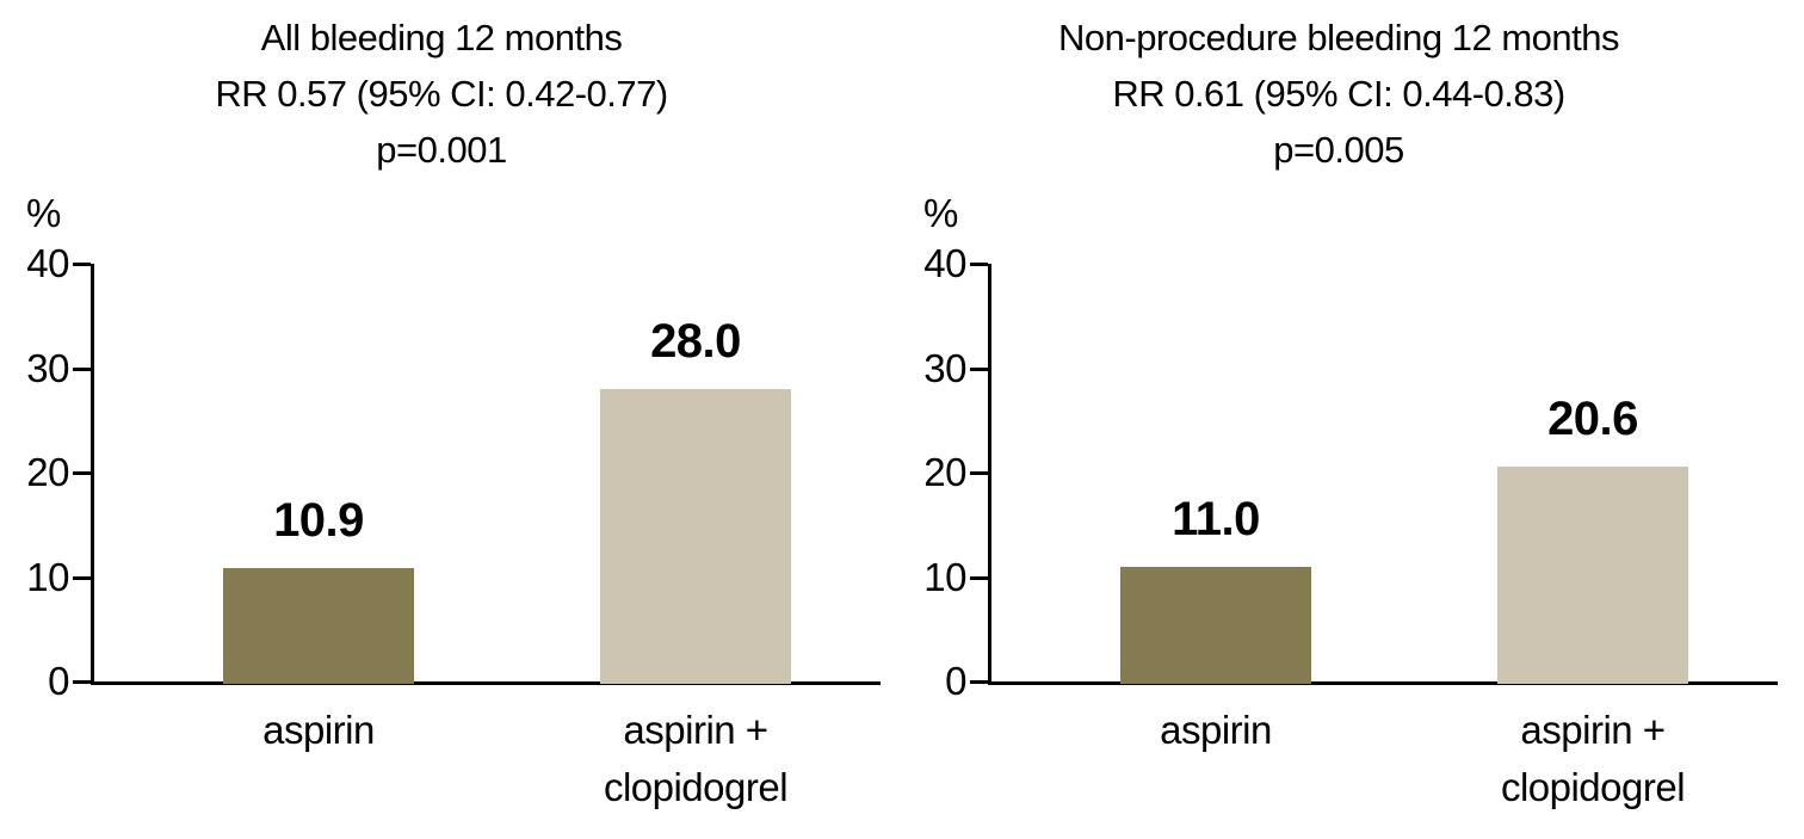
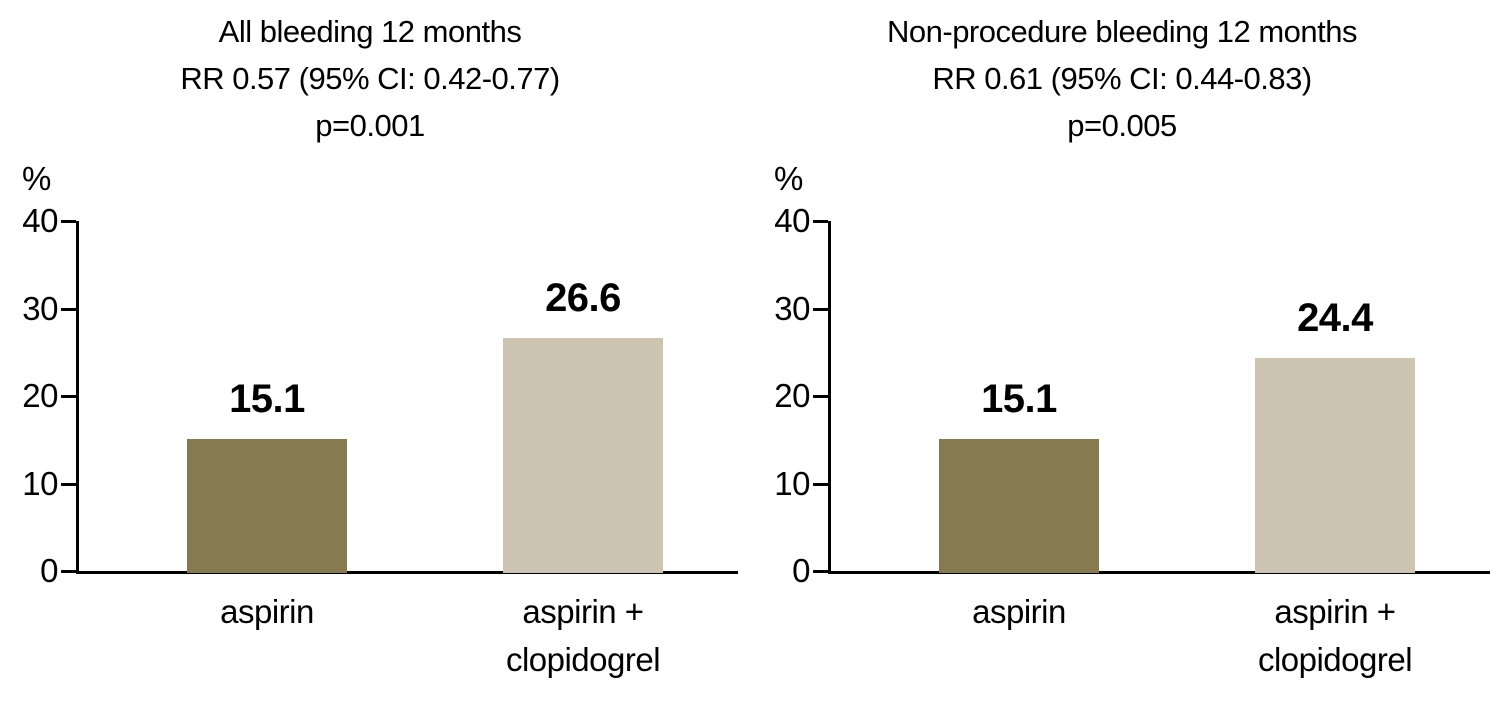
All bleeding 12 months/aspirin: 10.9 -> 15.1
All bleeding 12 months/aspirin + clopidogrel: 28.0 -> 26.6
Non-procedure bleeding 12 months/aspirin: 11.0 -> 15.1
Non-procedure bleeding 12 months/aspirin + clopidogrel: 20.6 -> 24.4
